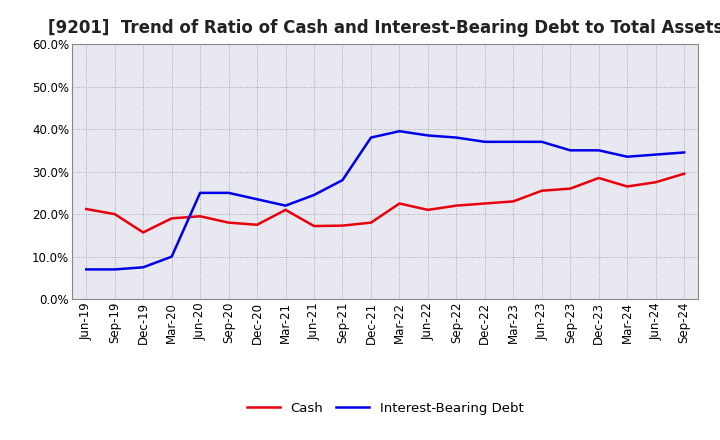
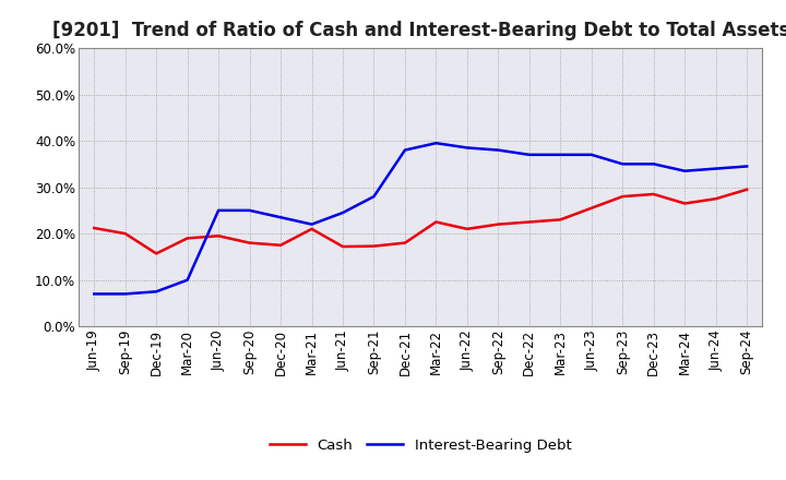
Cash/Sep-23: 26.0% -> 28.0%
